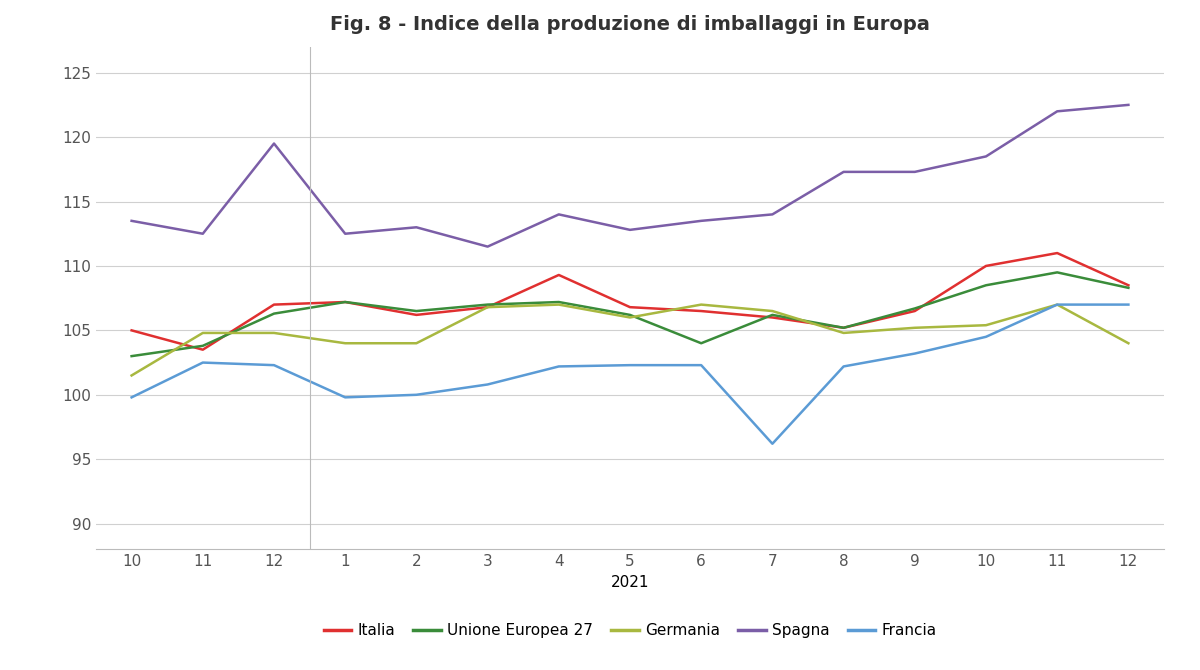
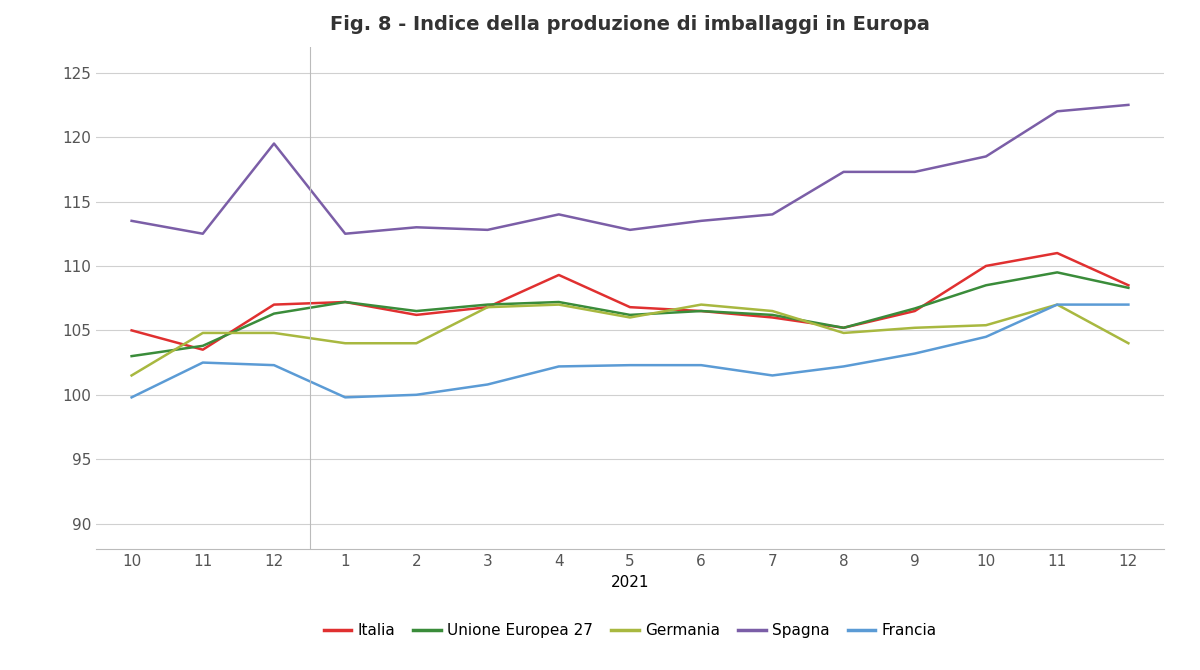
Spagna/3: 111.5 -> 112.8
Unione Europea 27/6: 104.0 -> 106.5
Francia/7: 96.2 -> 101.5
